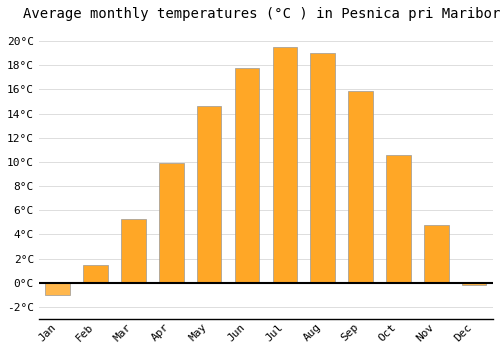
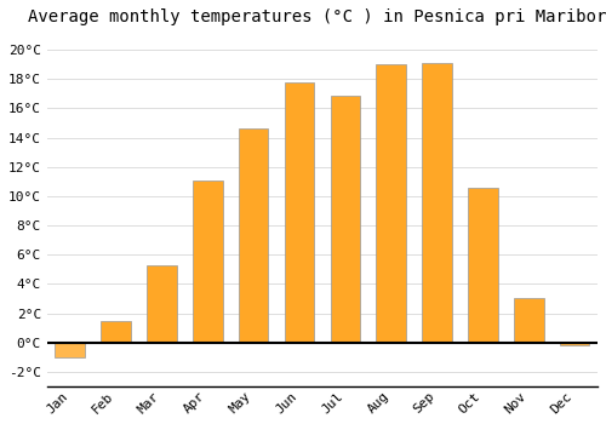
Apr: 9.9°C -> 11.1°C
Jul: 19.5°C -> 16.9°C
Sep: 15.9°C -> 19.1°C
Nov: 4.8°C -> 3.0°C
